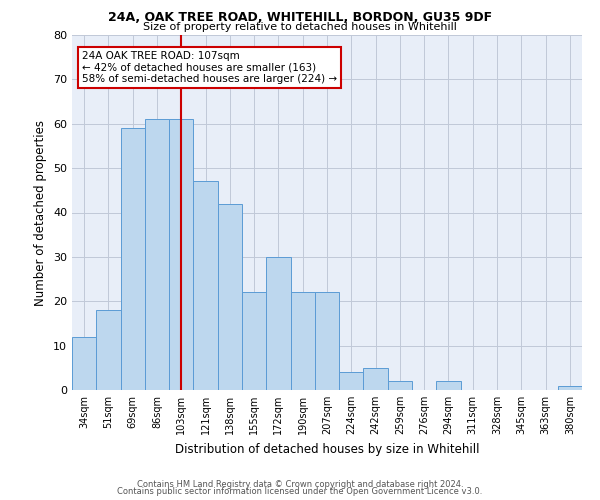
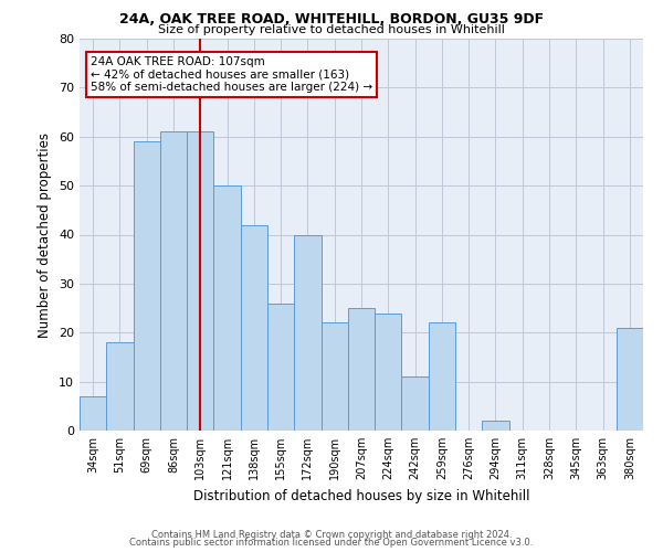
34sqm: 12 -> 7
121sqm: 47 -> 50
155sqm: 22 -> 26
172sqm: 30 -> 40
207sqm: 22 -> 25
224sqm: 4 -> 24
242sqm: 5 -> 11
259sqm: 2 -> 22
380sqm: 1 -> 21
